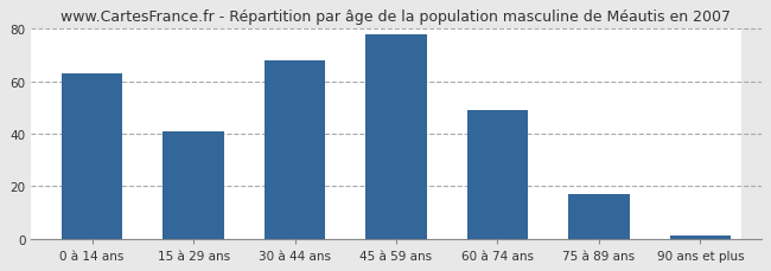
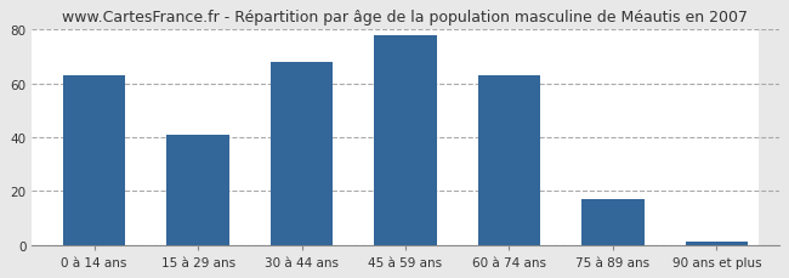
60 à 74 ans: 49 -> 63
